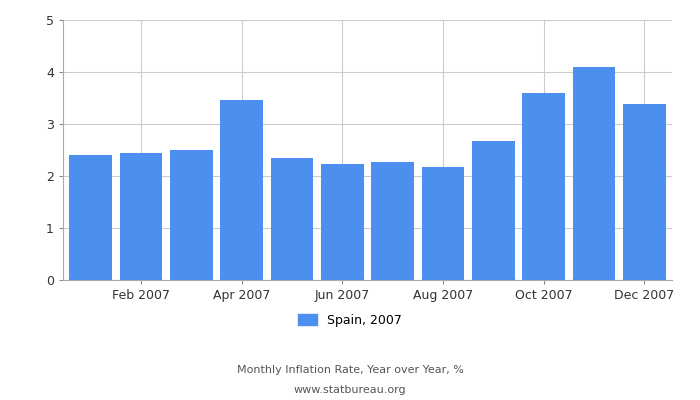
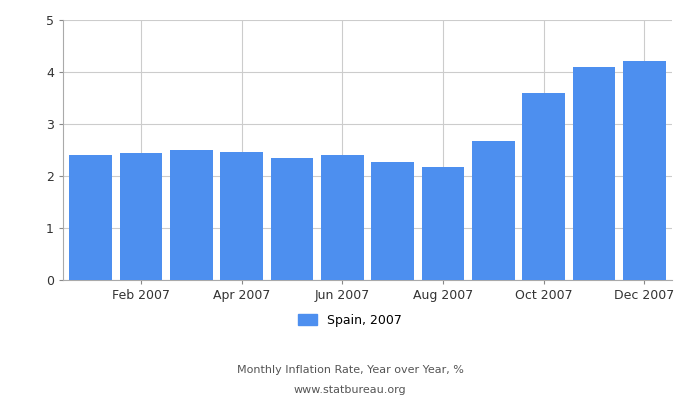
Apr 2007: 3.46 -> 2.46
Jun 2007: 2.24 -> 2.40
Dec 2007: 3.38 -> 4.22
